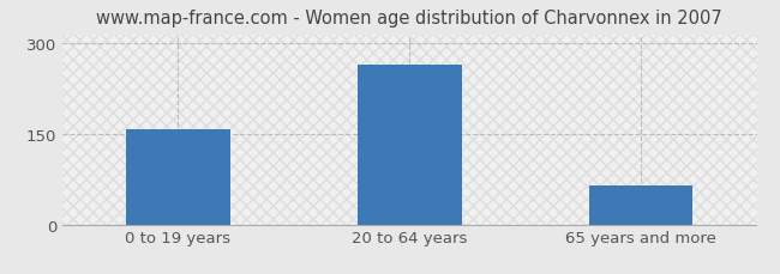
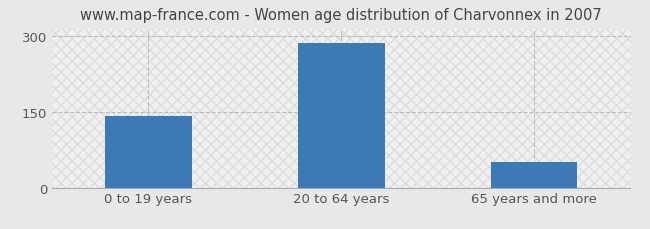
0 to 19 years: 158 -> 143
20 to 64 years: 266 -> 288
65 years and more: 64 -> 50
